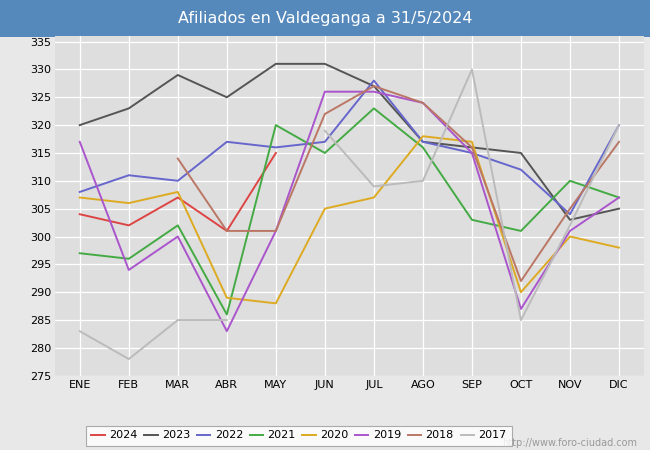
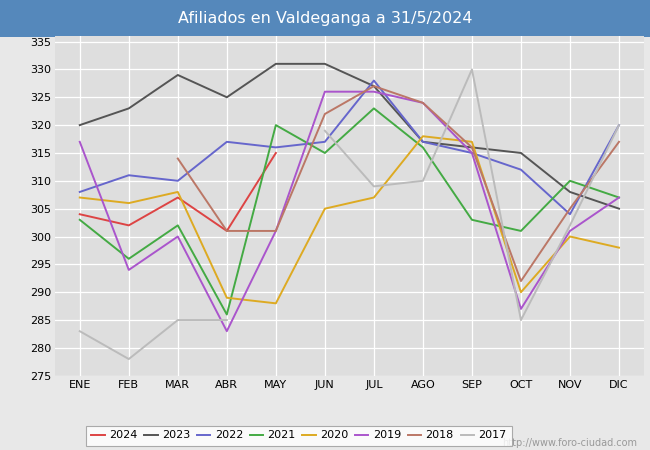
2021/ENE: 297 -> 303
2023/NOV: 303 -> 308
